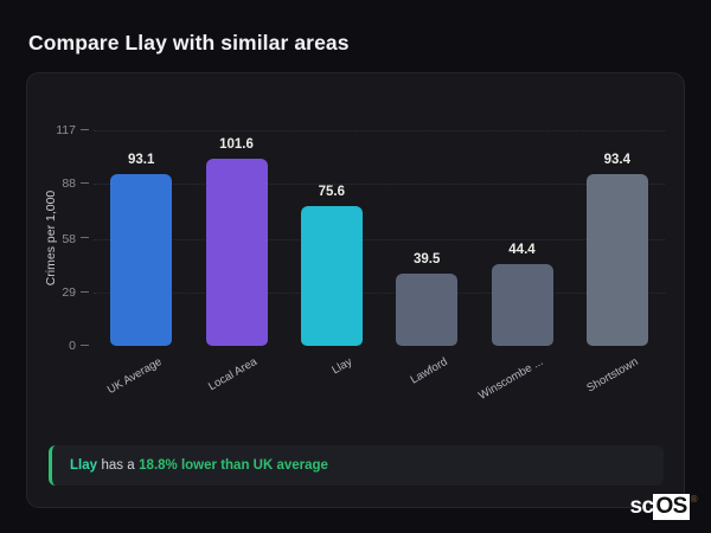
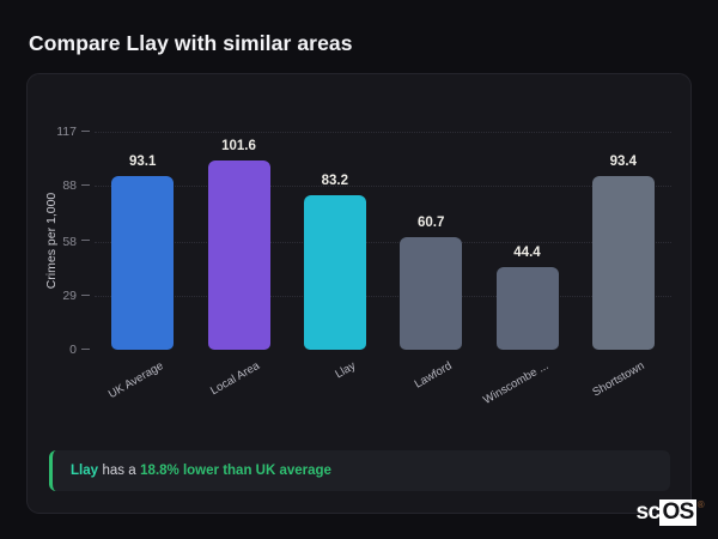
Llay: 75.6 -> 83.2
Lawford: 39.5 -> 60.7
